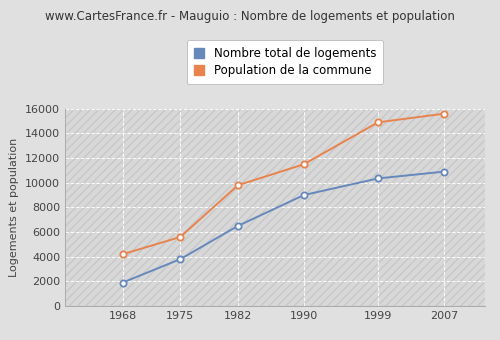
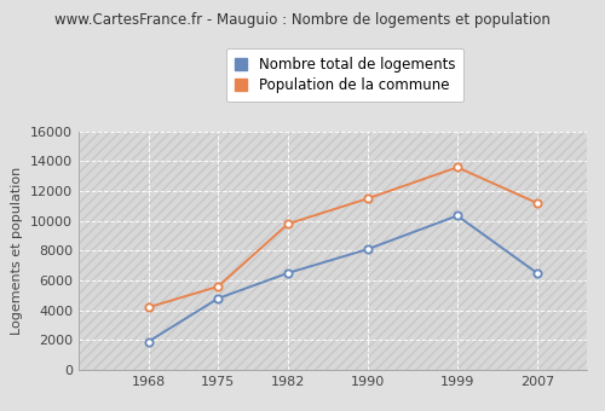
Nombre total de logements/1975: 3800 -> 4800
Nombre total de logements/1990: 9000 -> 8100
Population de la commune/1999: 14900 -> 13600
Nombre total de logements/2007: 10900 -> 6500
Population de la commune/2007: 15600 -> 11200
